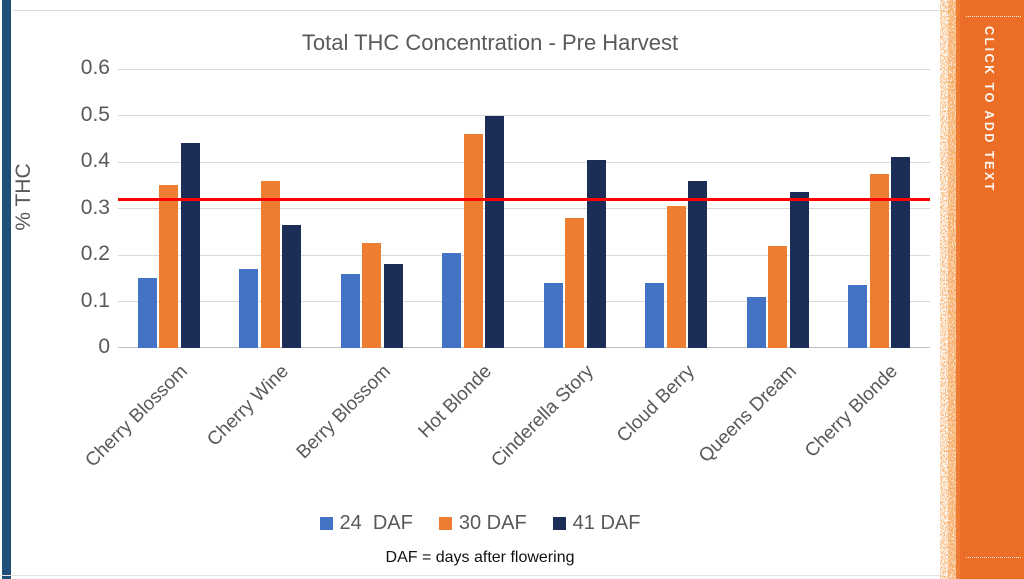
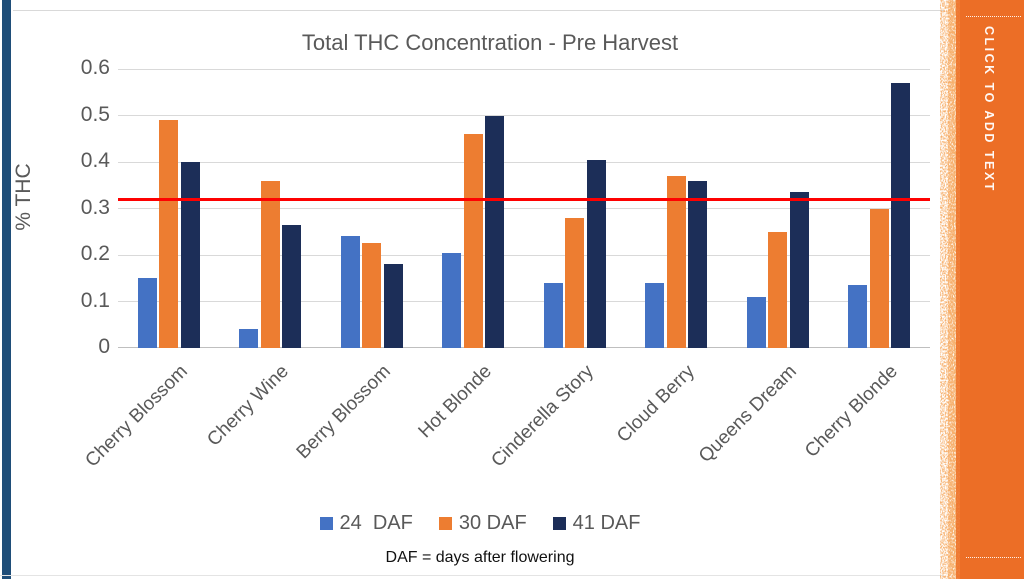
30 DAF/Cherry Blossom: 0.35 -> 0.49
41 DAF/Cherry Blossom: 0.44 -> 0.40
24 DAF/Cherry Wine: 0.17 -> 0.04
24 DAF/Berry Blossom: 0.16 -> 0.24
30 DAF/Cloud Berry: 0.30 -> 0.37
30 DAF/Queens Dream: 0.22 -> 0.25
30 DAF/Cherry Blonde: 0.38 -> 0.30
41 DAF/Cherry Blonde: 0.41 -> 0.57
